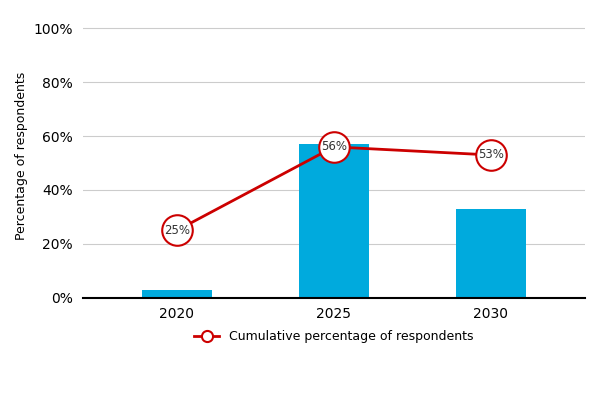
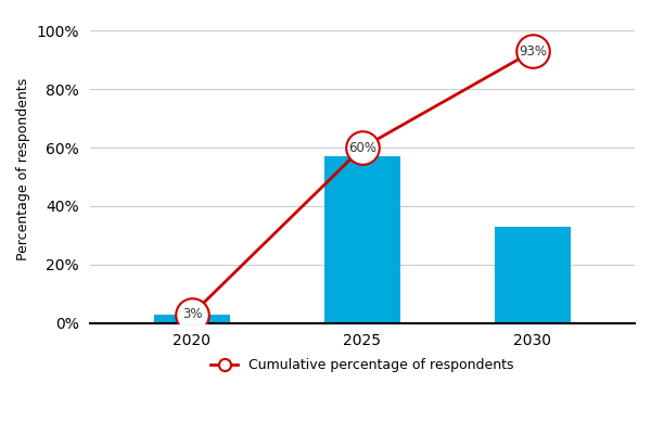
Cumulative percentage of respondents/2020: 25% -> 3%
Cumulative percentage of respondents/2025: 56% -> 60%
Cumulative percentage of respondents/2030: 53% -> 93%
